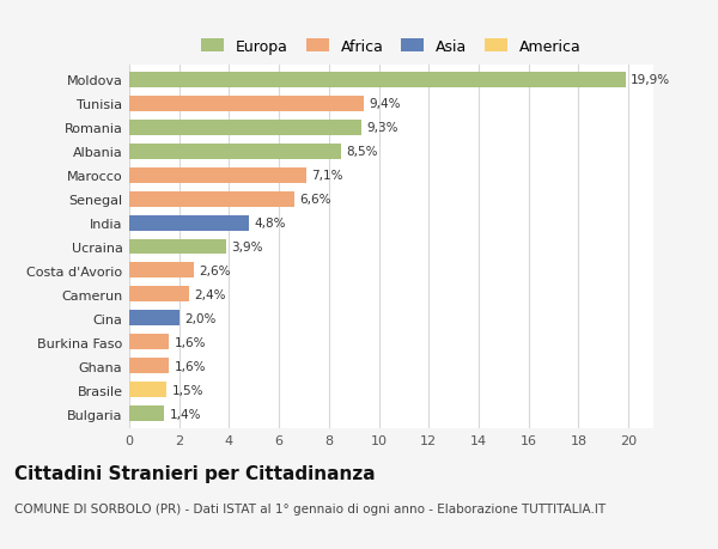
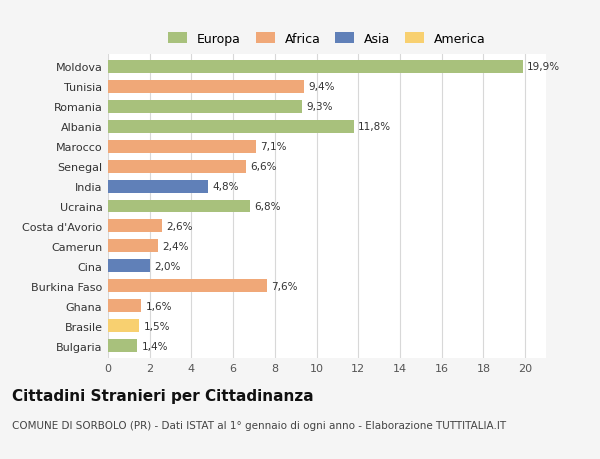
Albania: 8,5% -> 11,8%
Ucraina: 3,9% -> 6,8%
Burkina Faso: 1,6% -> 7,6%
